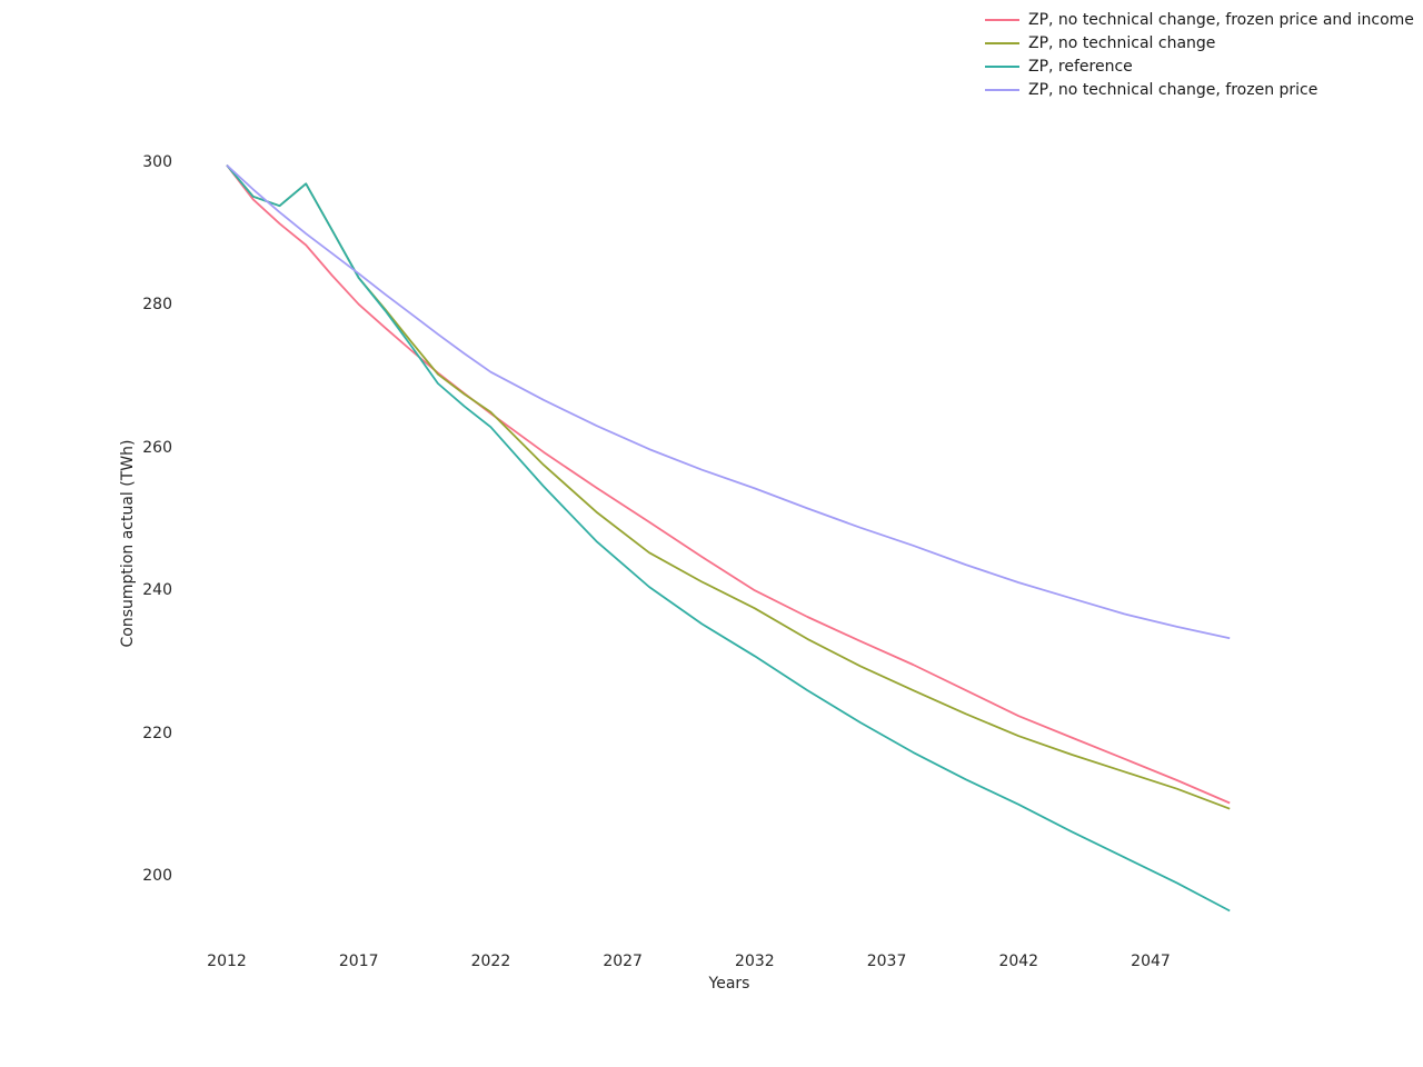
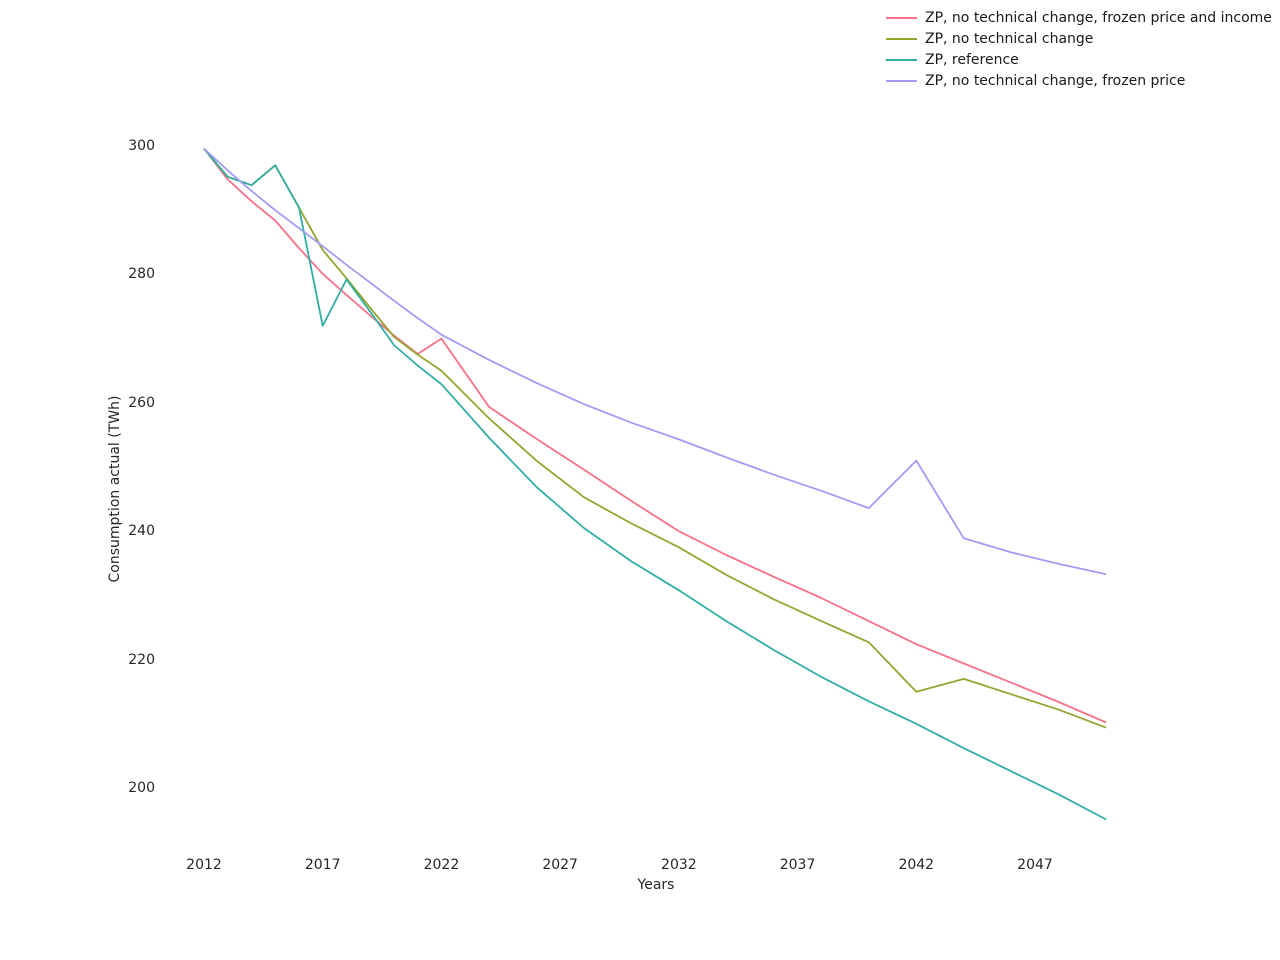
ZP, reference/2017: 284 -> 272
ZP, no technical change, frozen price and income/2022: 265 -> 270
ZP, no technical change/2042: 220 -> 215
ZP, no technical change, frozen price/2042: 241 -> 251
